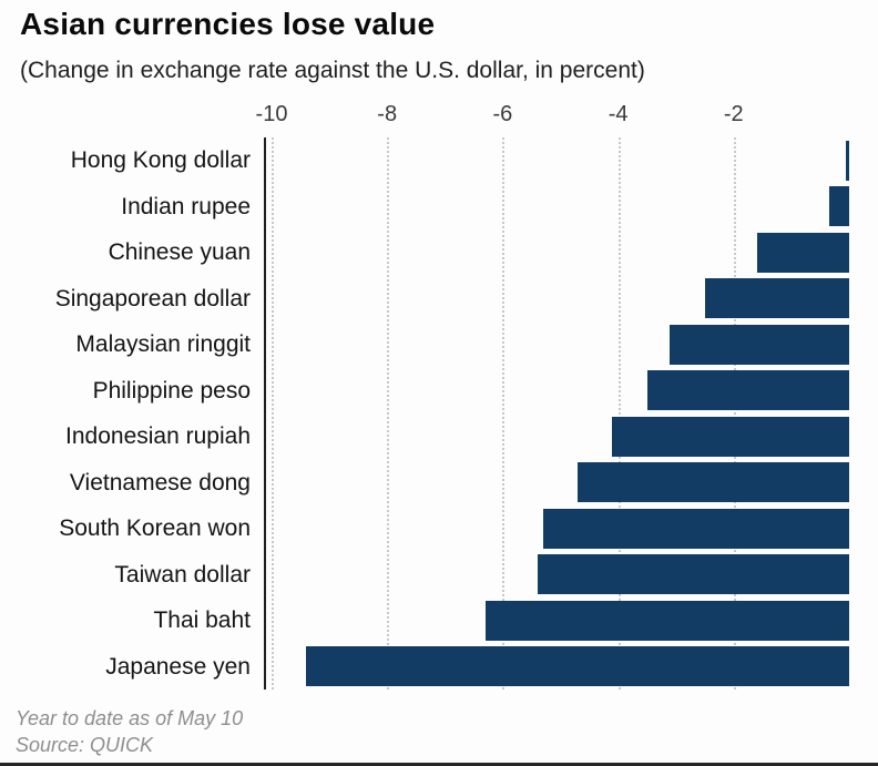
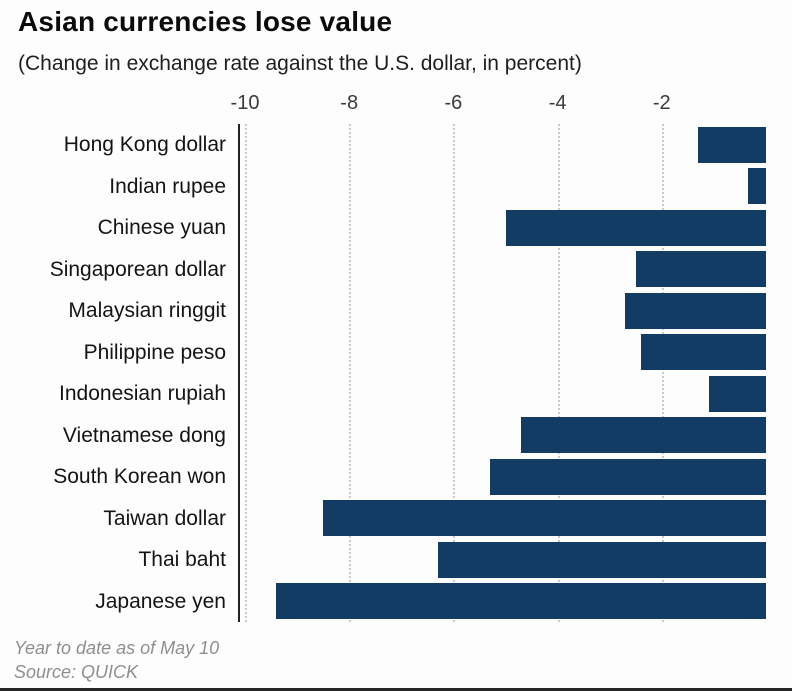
Hong Kong dollar: -0.1 -> -1.3
Chinese yuan: -1.6 -> -5.0
Malaysian ringgit: -3.1 -> -2.7
Philippine peso: -3.5 -> -2.4
Indonesian rupiah: -4.1 -> -1.1
Taiwan dollar: -5.4 -> -8.5
